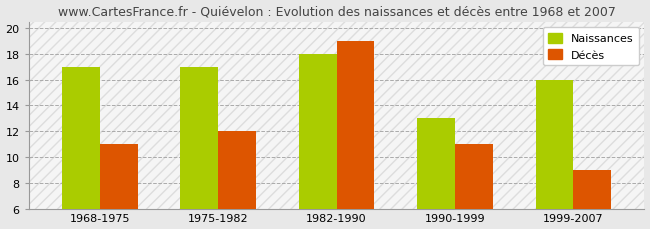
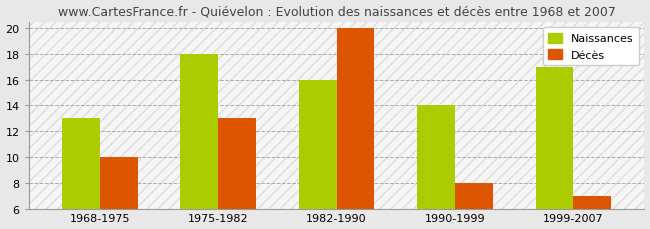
Naissances/1968-1975: 17 -> 13
Décès/1968-1975: 11 -> 10
Naissances/1975-1982: 17 -> 18
Décès/1975-1982: 12 -> 13
Naissances/1982-1990: 18 -> 16
Décès/1982-1990: 19 -> 20
Naissances/1990-1999: 13 -> 14
Décès/1990-1999: 11 -> 8
Naissances/1999-2007: 16 -> 17
Décès/1999-2007: 9 -> 7
